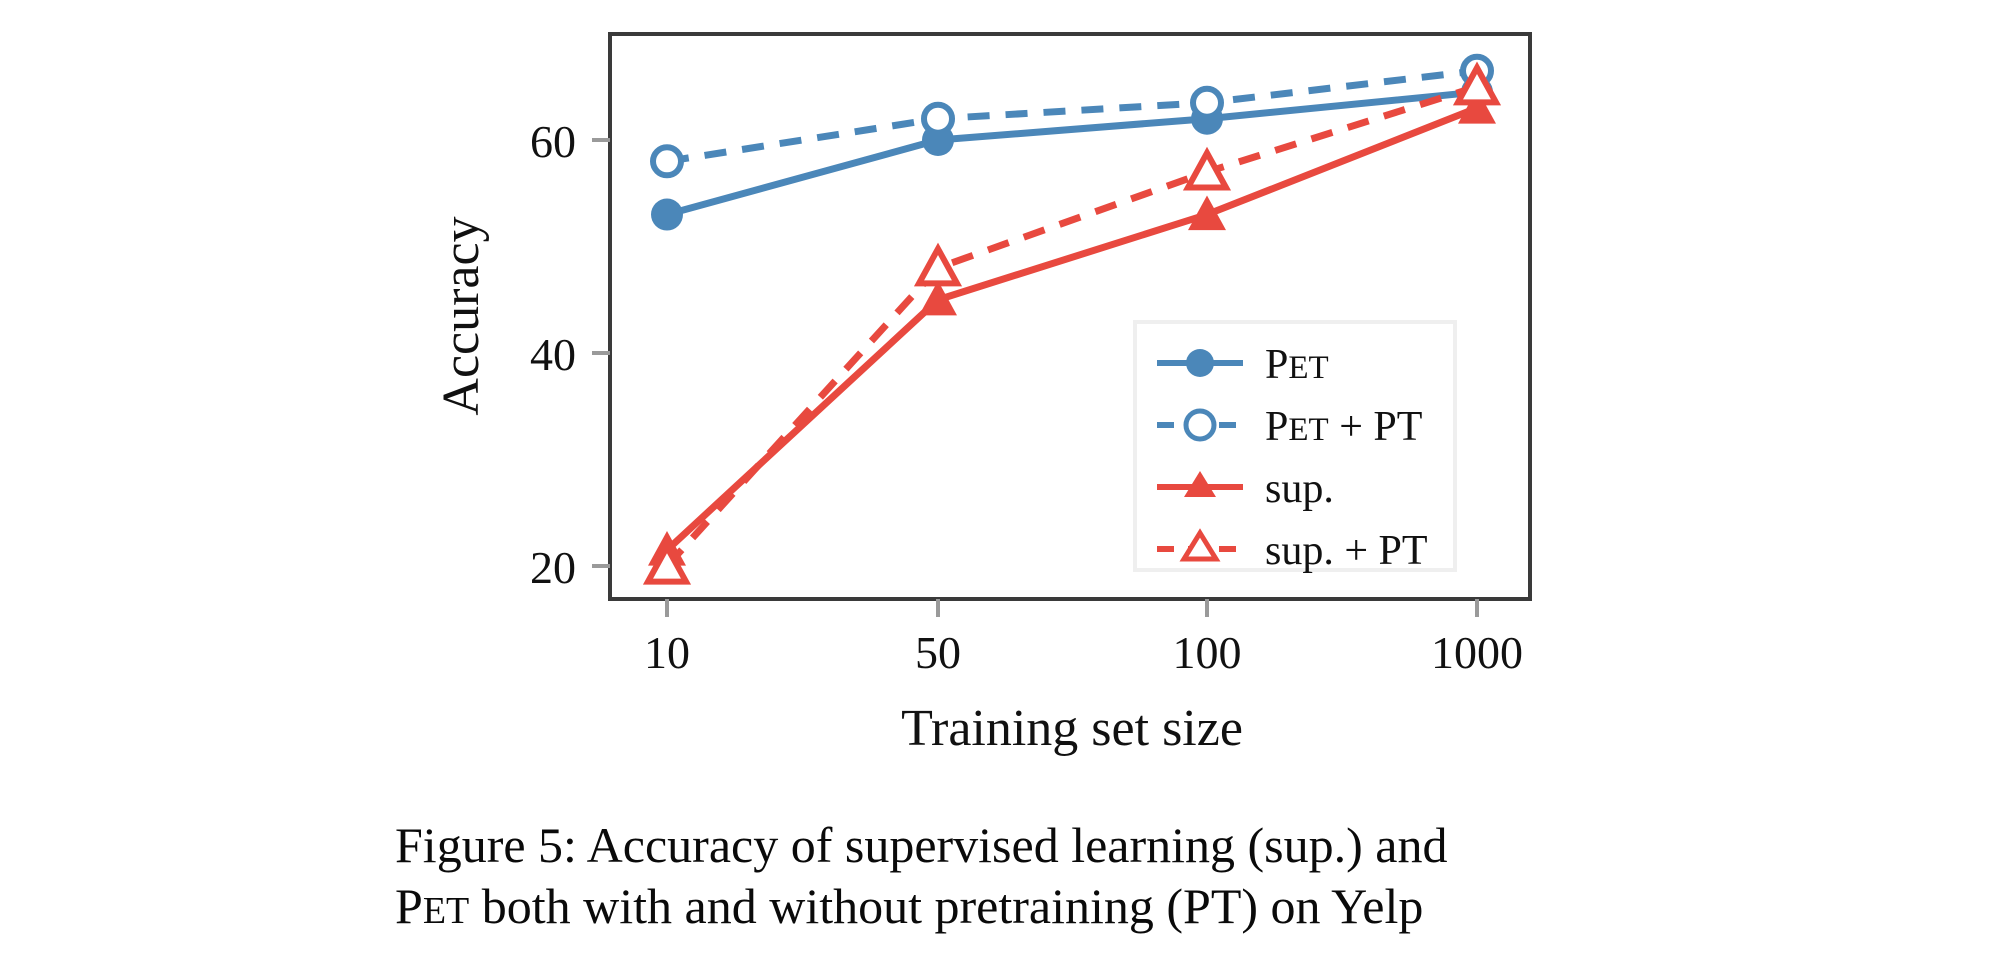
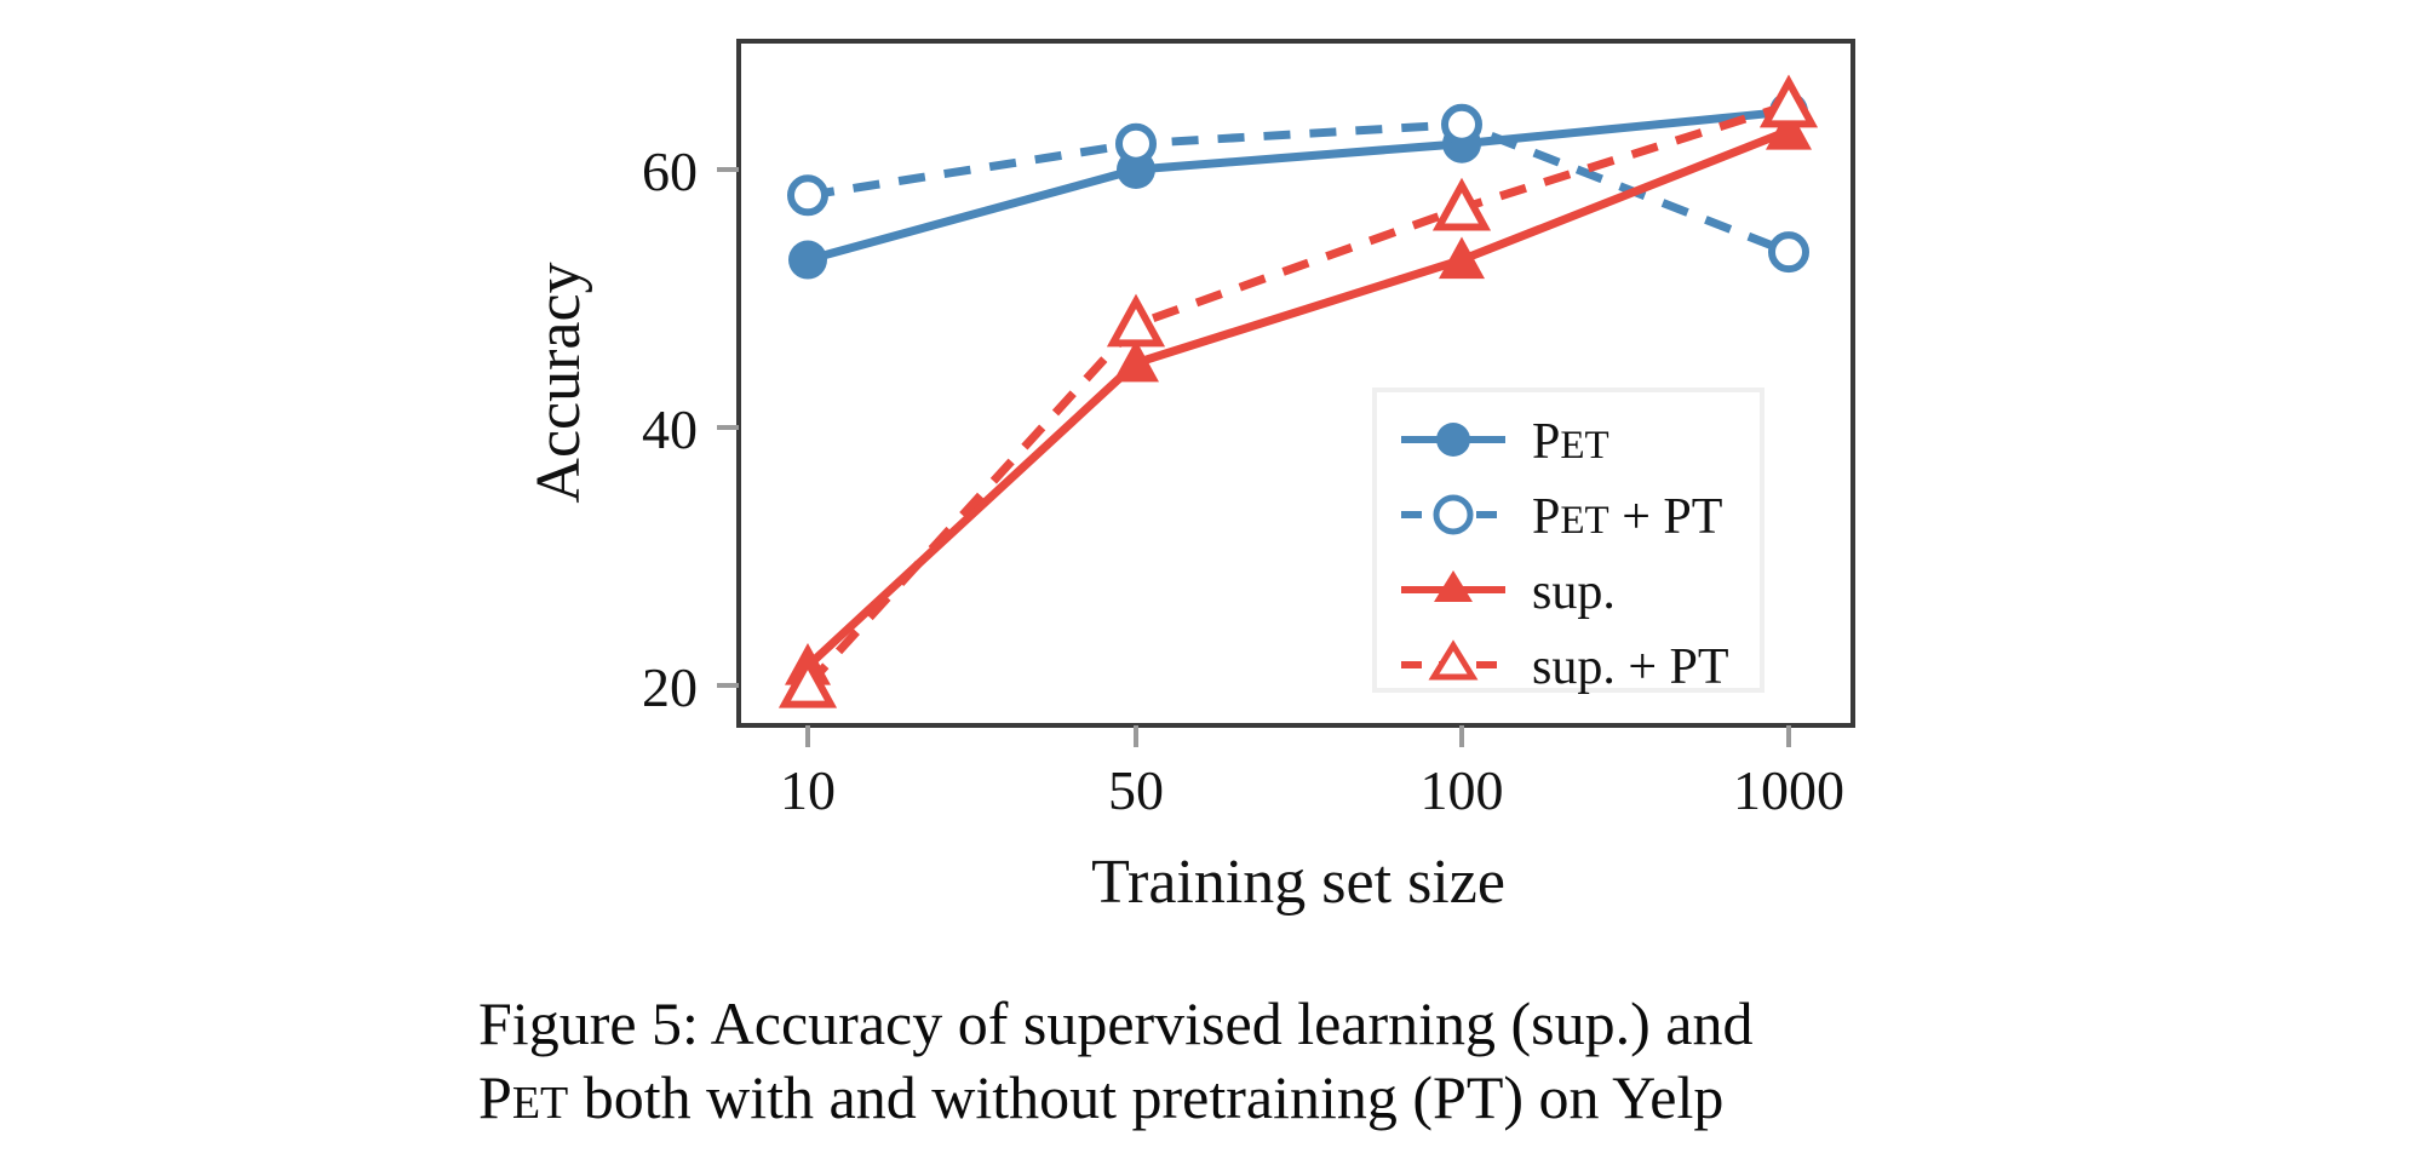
PET + PT/1000: 66.5 -> 53.6
